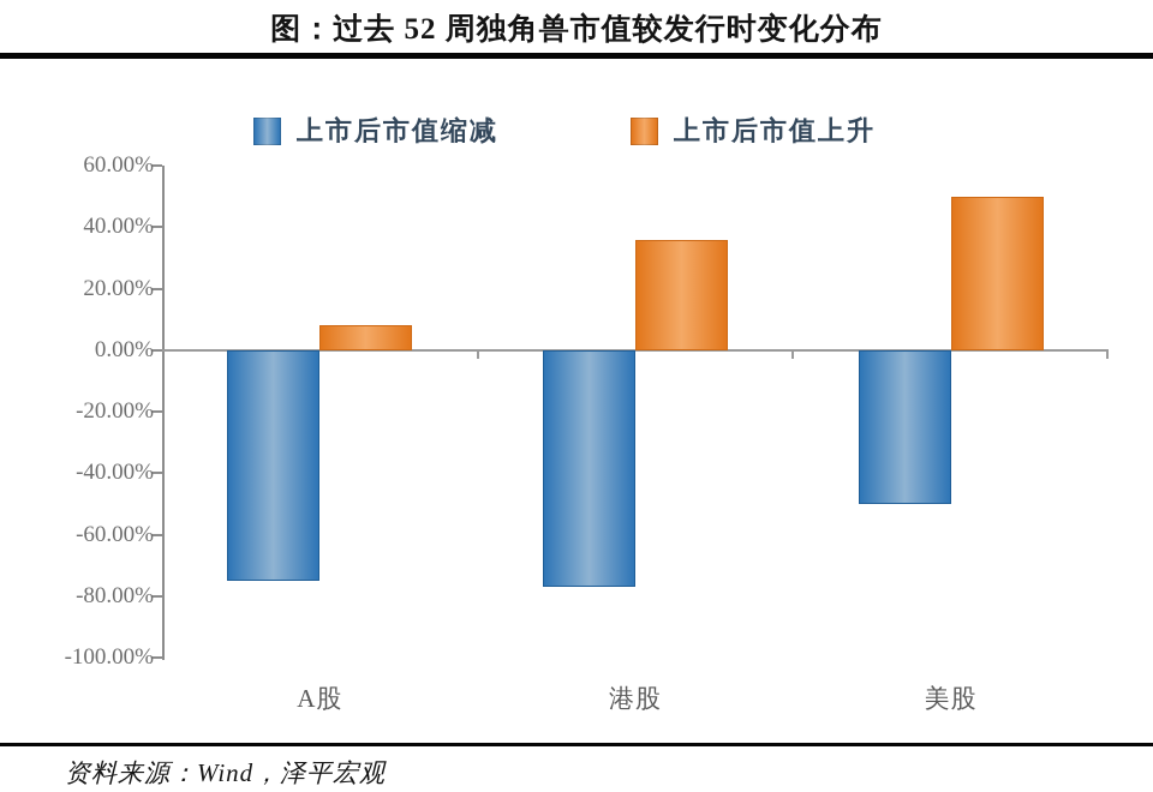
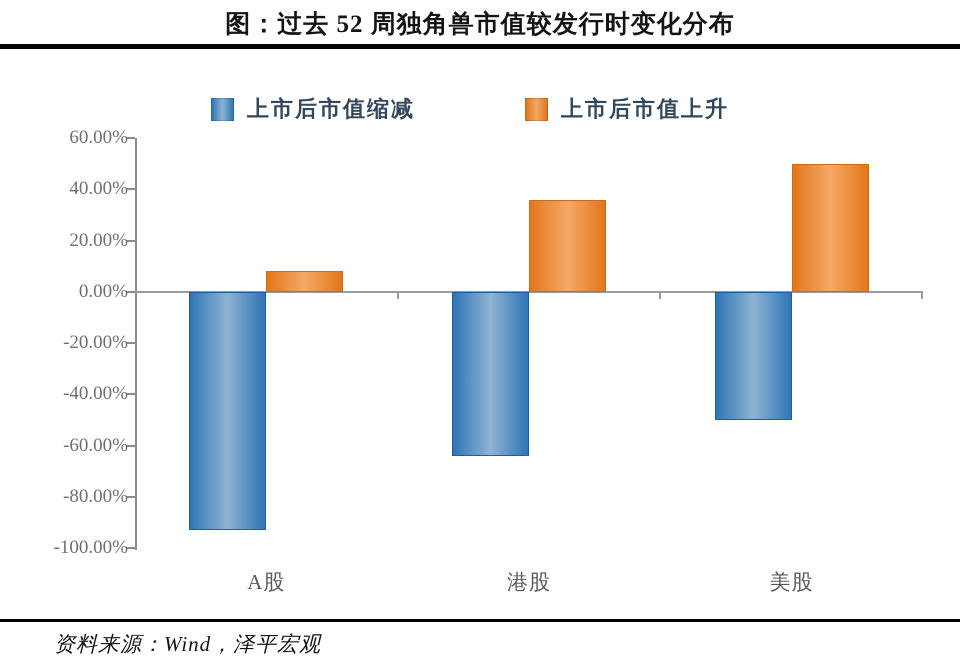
上市后市值缩减/A股: -75% -> -93%
上市后市值缩减/港股: -77% -> -64%
